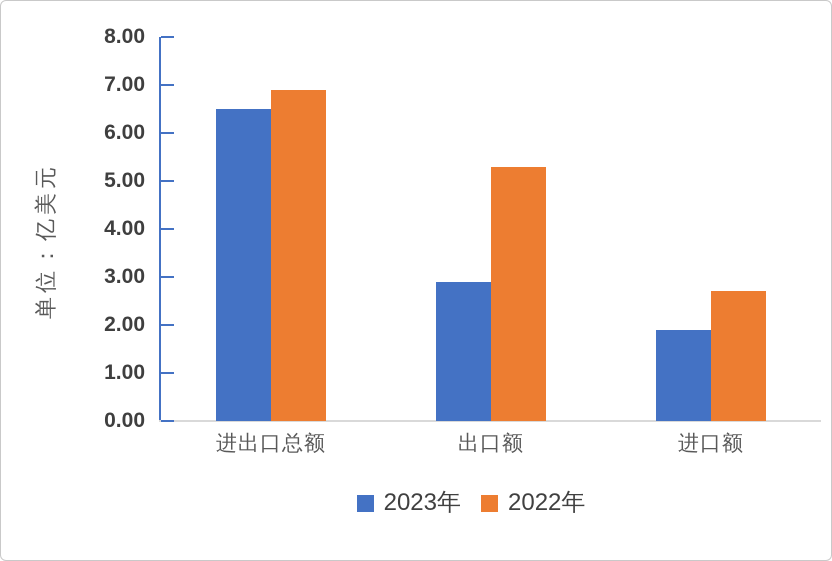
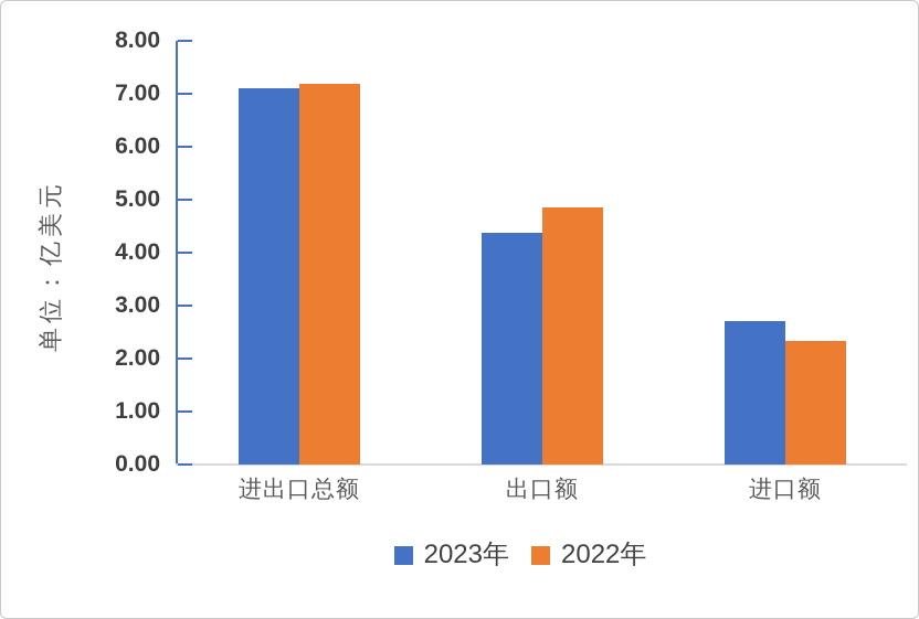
2023年/进出口总额: 6.5 -> 7.1
2022年/进出口总额: 6.9 -> 7.2
2023年/出口额: 2.9 -> 4.4
2022年/出口额: 5.3 -> 4.8
2023年/进口额: 1.9 -> 2.7
2022年/进口额: 2.7 -> 2.3
